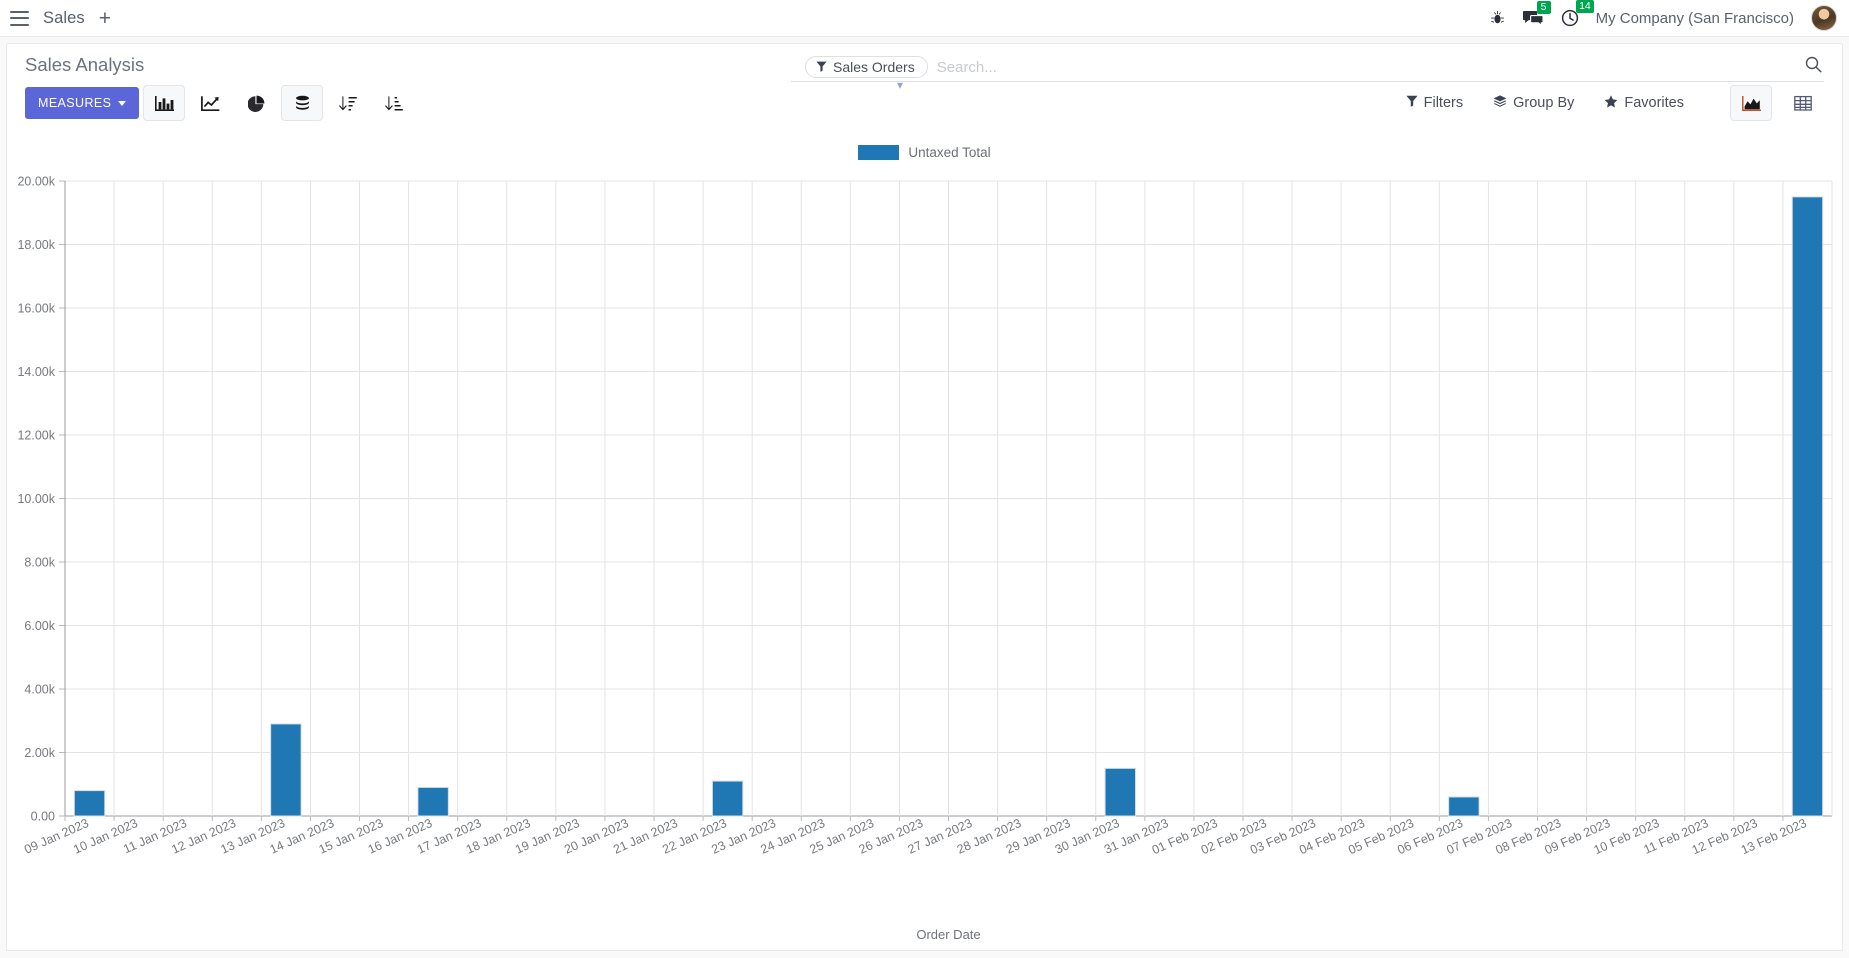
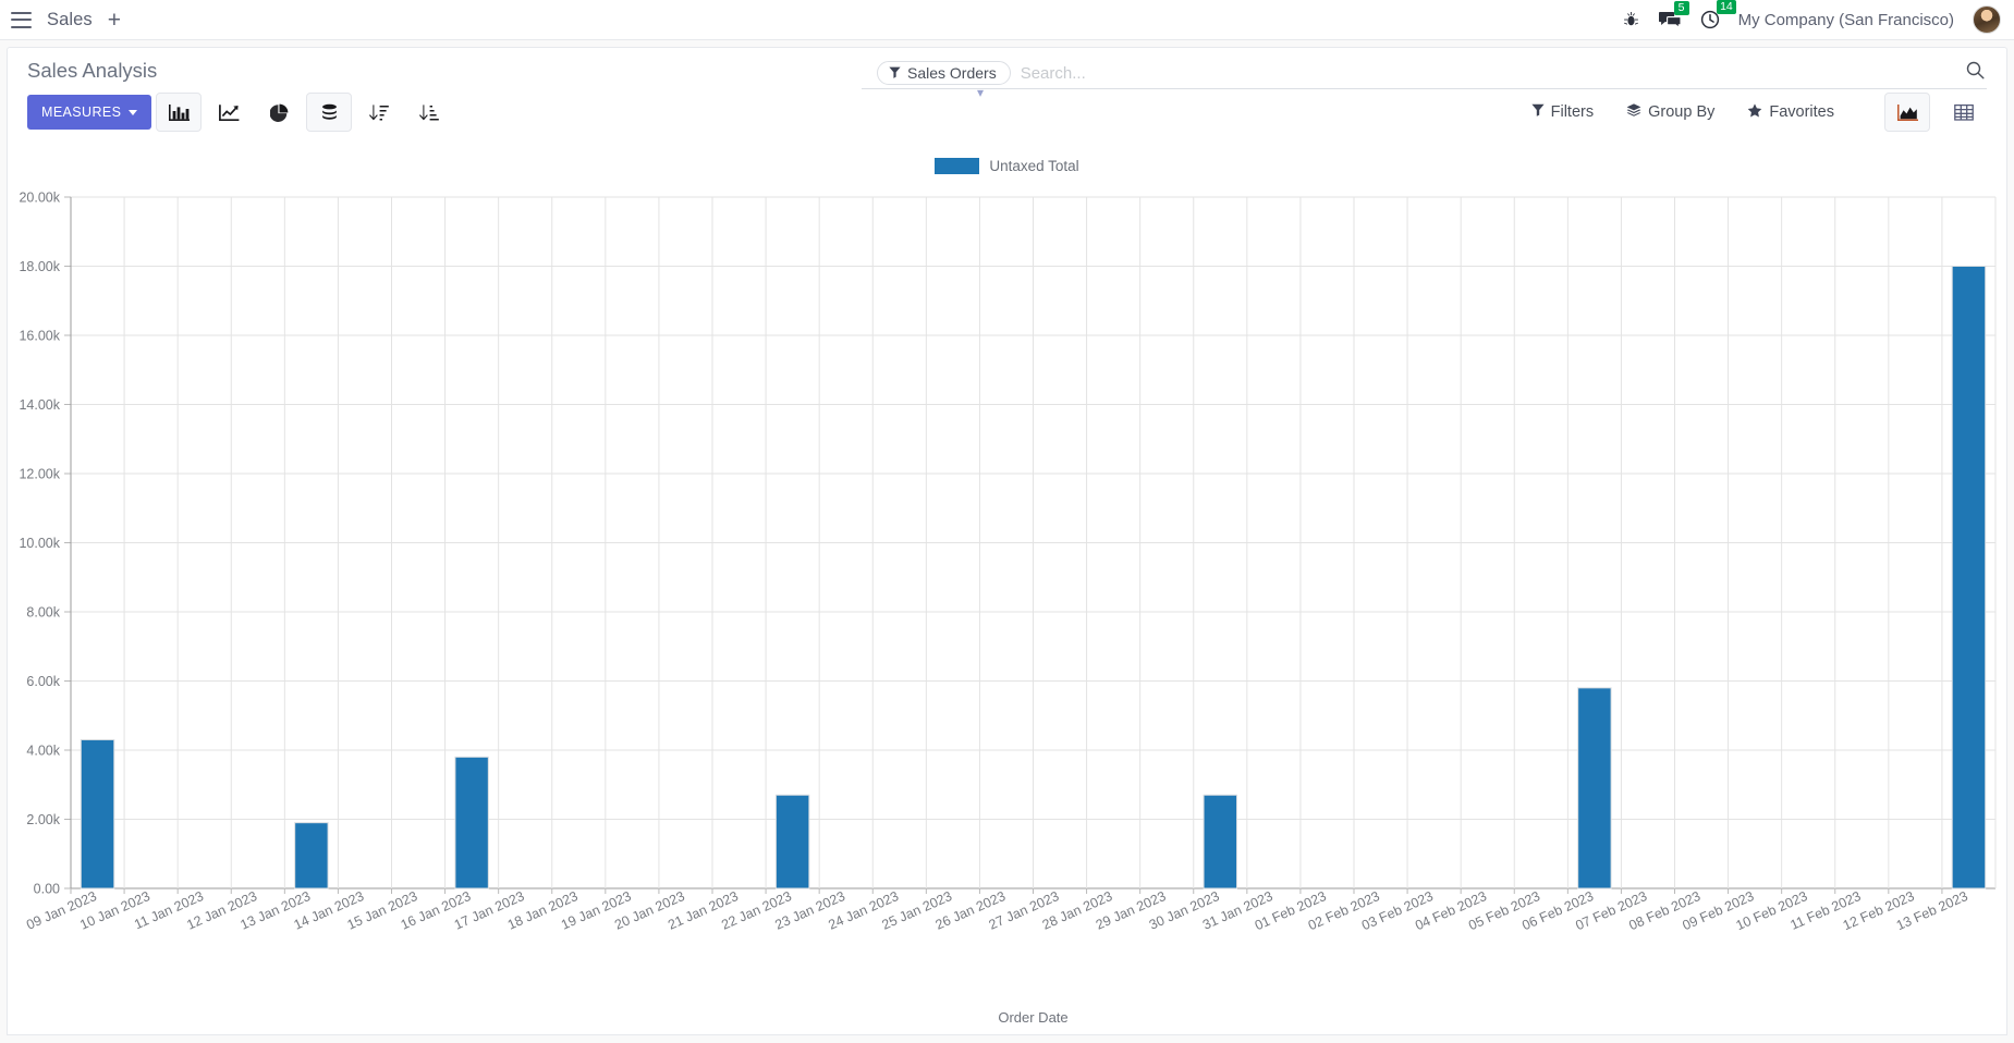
09 Jan 2023: 0.8k -> 4.3k
13 Jan 2023: 2.9k -> 1.9k
16 Jan 2023: 0.9k -> 3.8k
22 Jan 2023: 1.1k -> 2.7k
30 Jan 2023: 1.5k -> 2.7k
06 Feb 2023: 0.6k -> 5.8k
13 Feb 2023: 19.5k -> 18.0k
